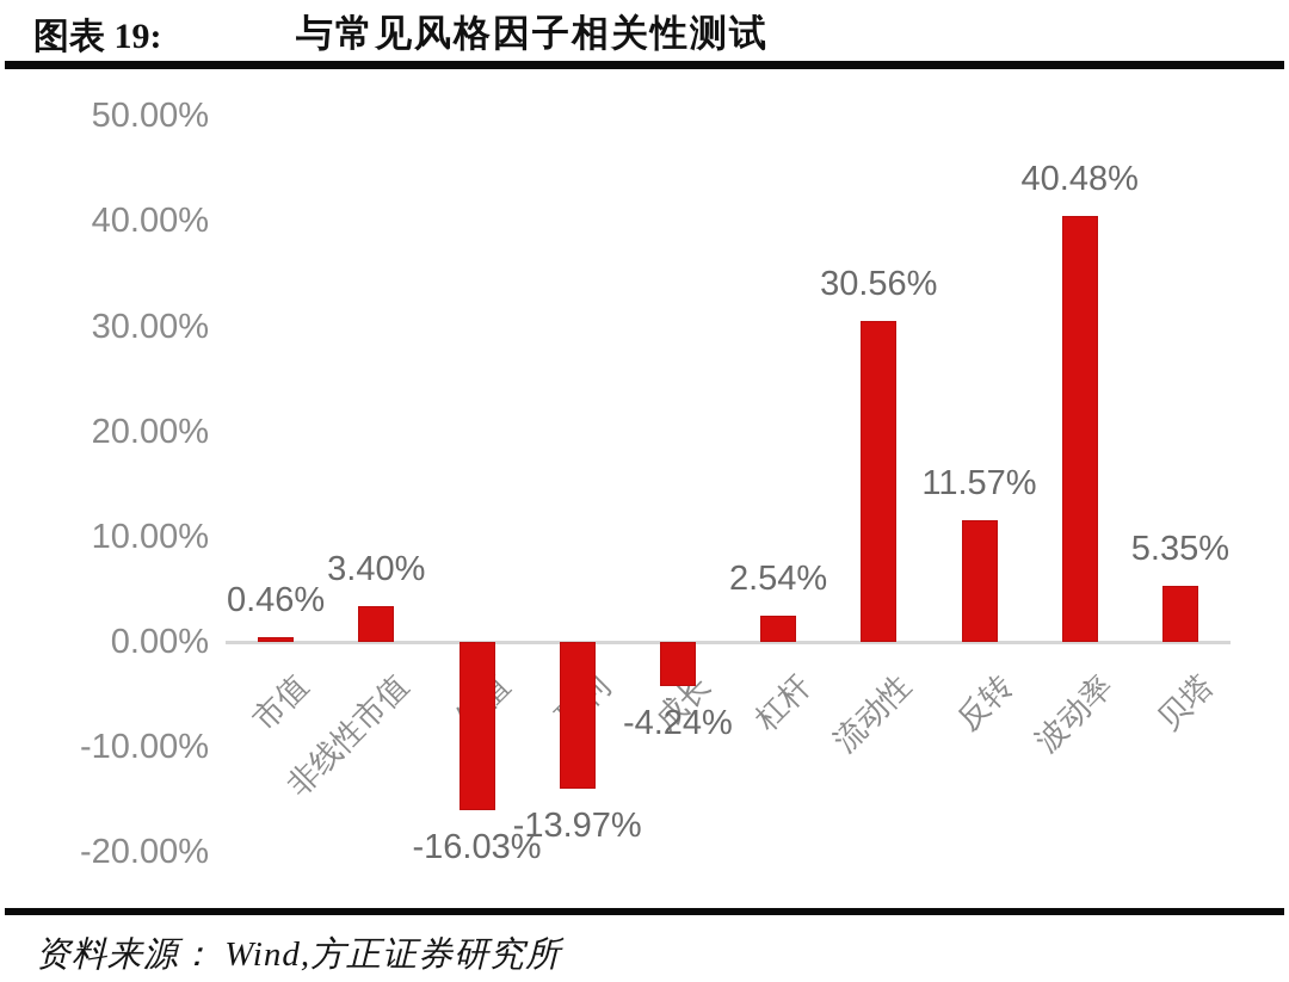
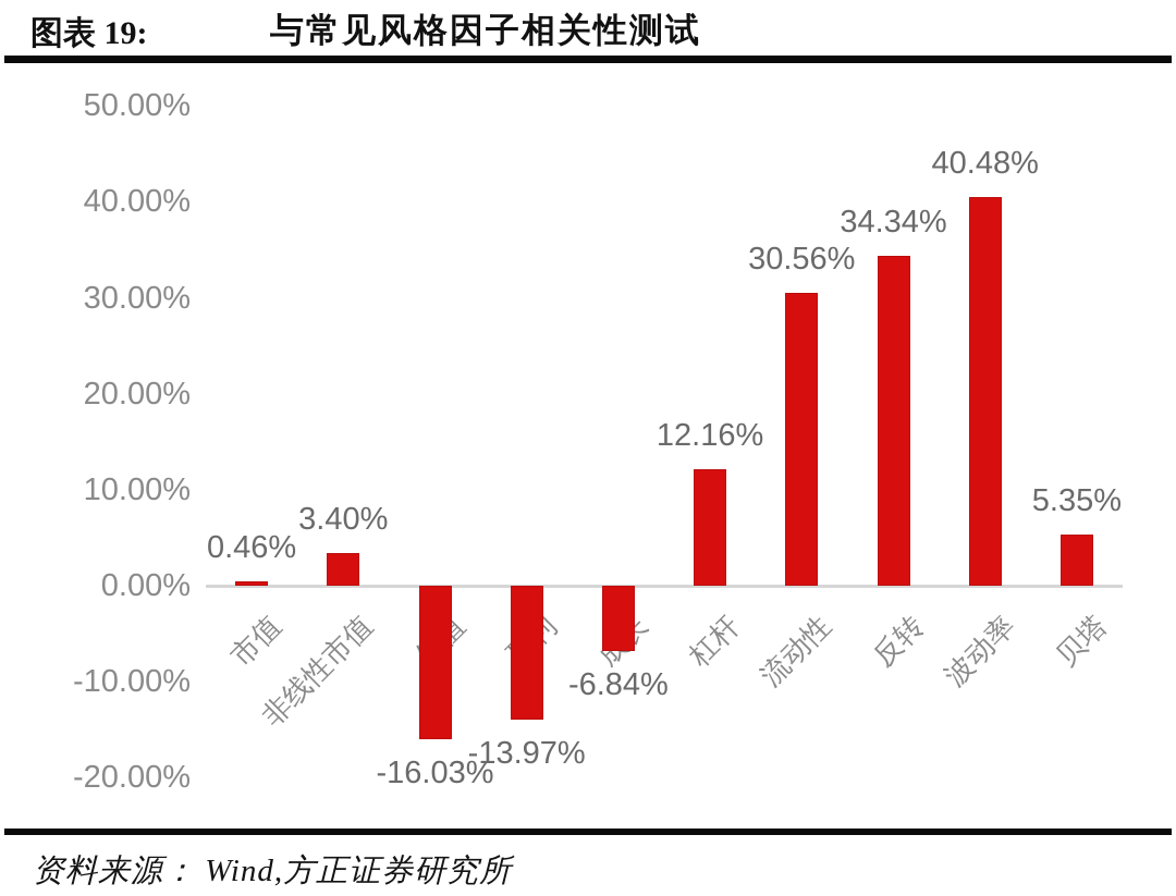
成长: -4.24% -> -6.84%
杠杆: 2.54% -> 12.16%
反转: 11.57% -> 34.34%
